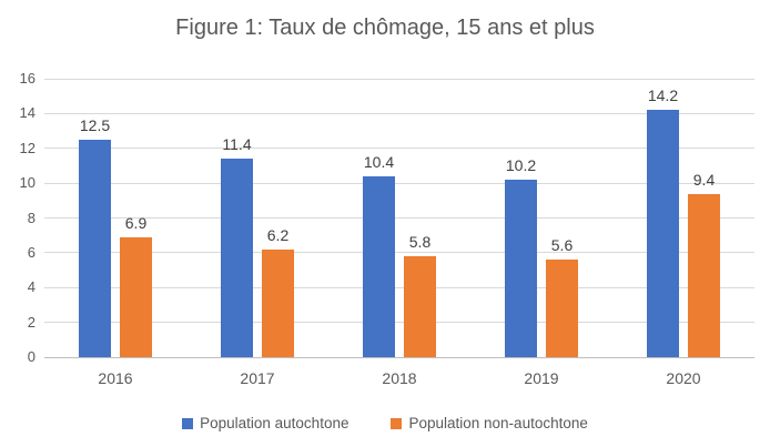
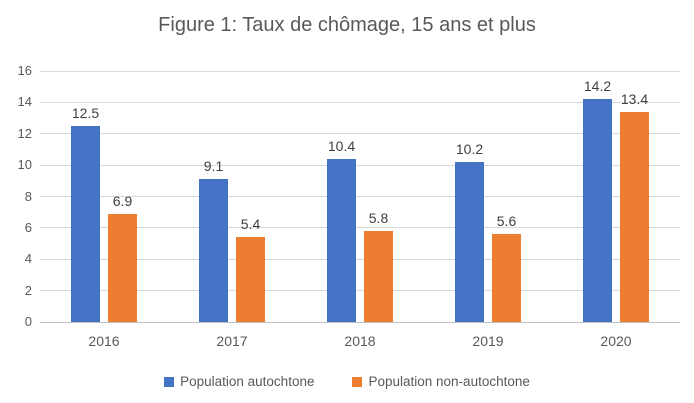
Population autochtone/2017: 11.4 -> 9.1
Population non-autochtone/2017: 6.2 -> 5.4
Population non-autochtone/2020: 9.4 -> 13.4
